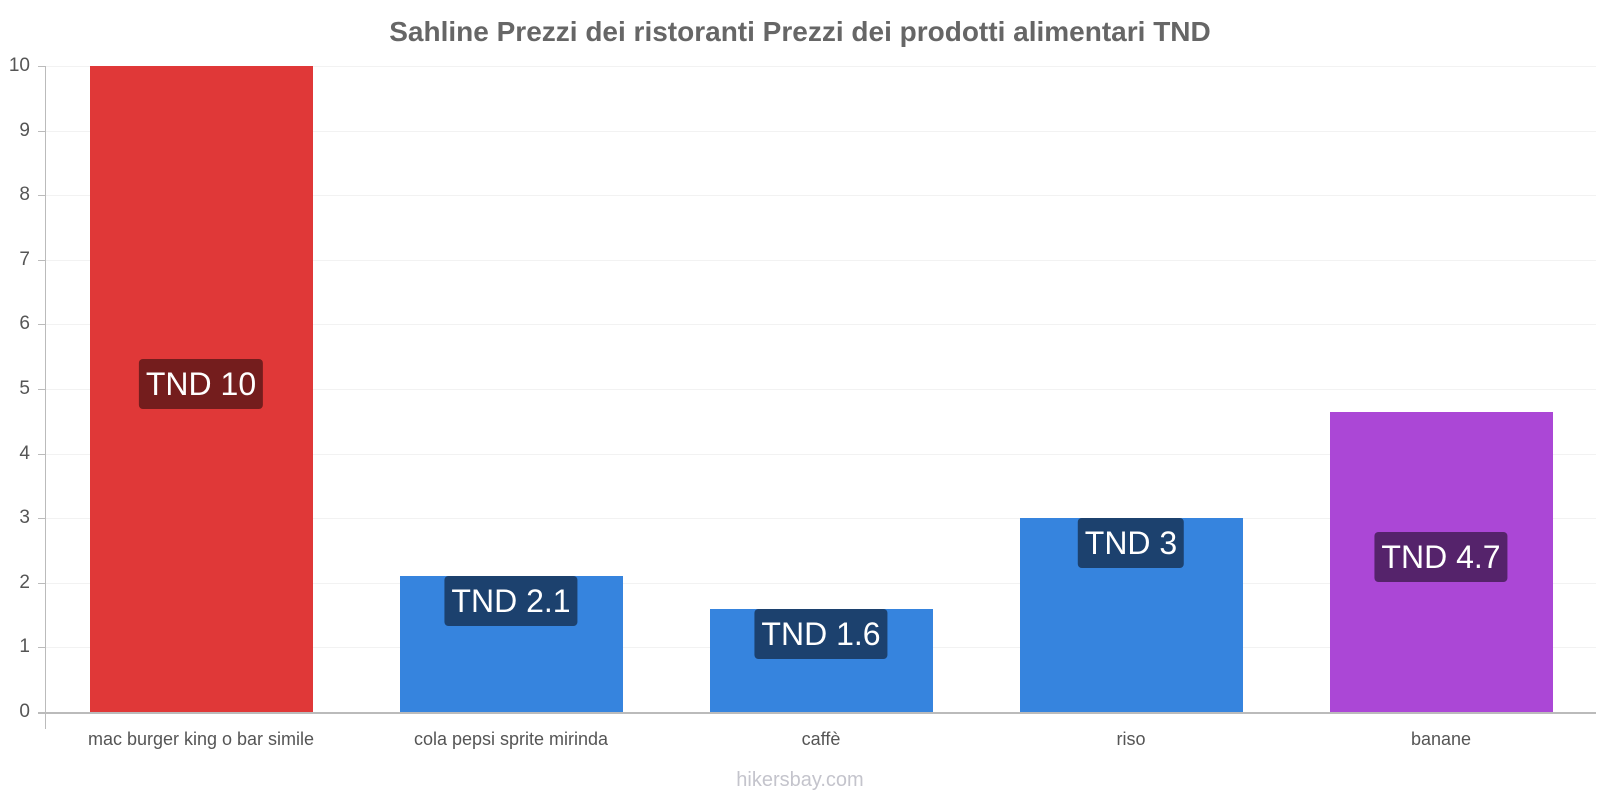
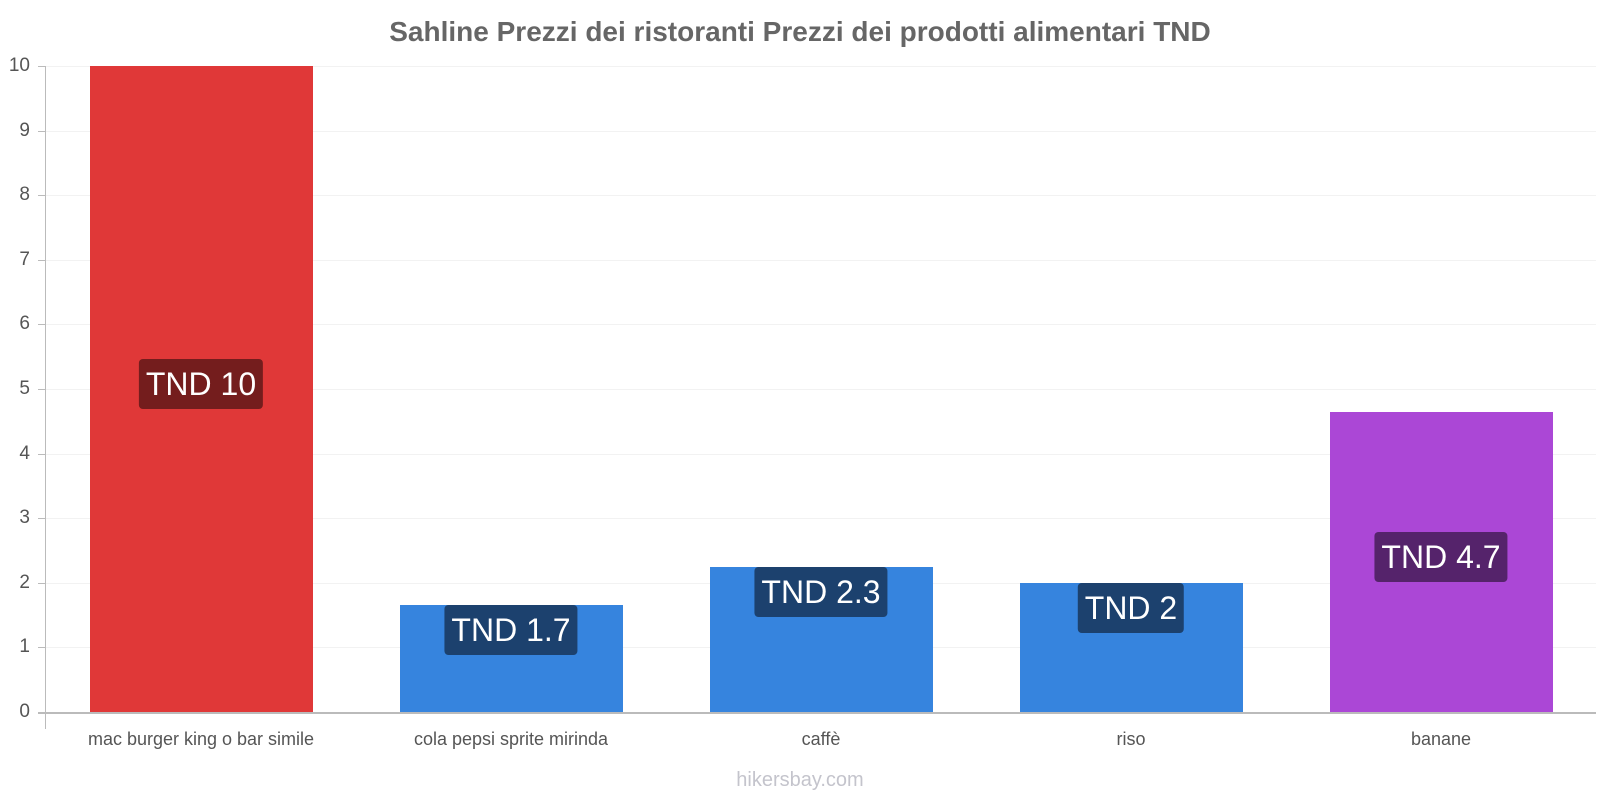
cola pepsi sprite mirinda: 2.1 -> 1.7
caffè: 1.6 -> 2.3
riso: 3 -> 2
